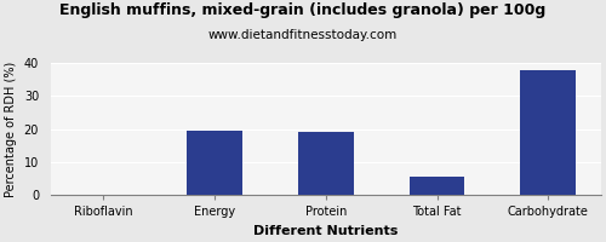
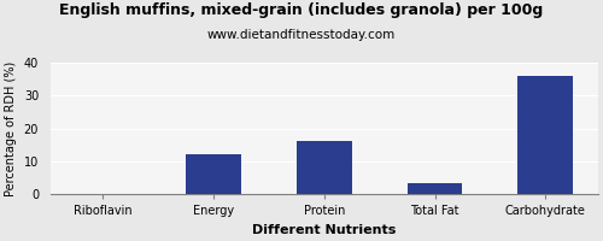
Energy: 19.5 -> 12.2
Protein: 19.0 -> 16.4
Total Fat: 5.5 -> 3.5
Carbohydrate: 38.0 -> 36.0
